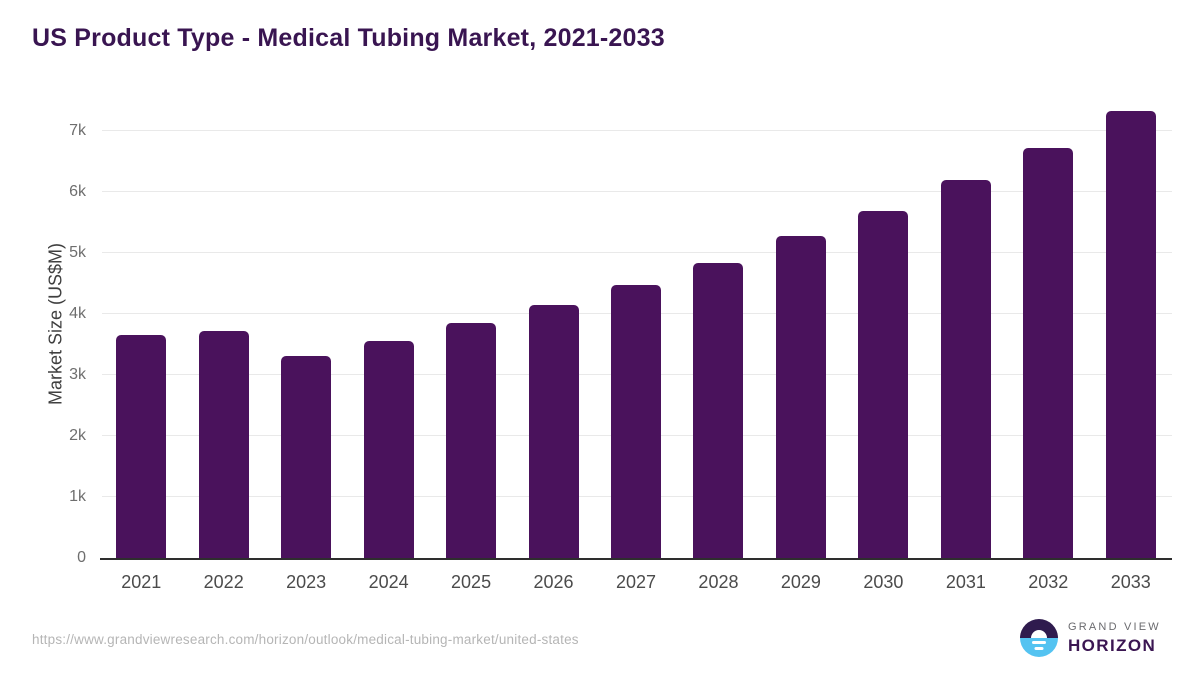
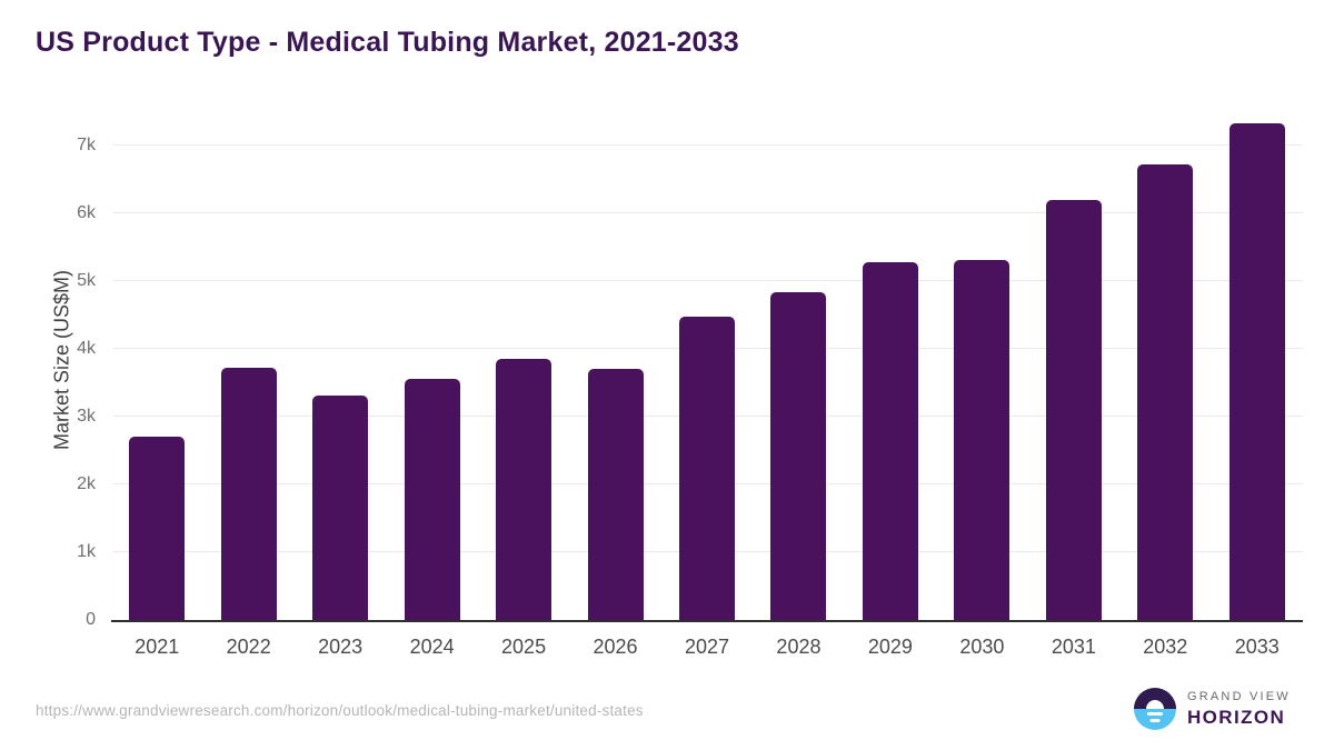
2021: 3.6k -> 2.7k
2026: 4.2k -> 3.7k
2030: 5.7k -> 5.3k
